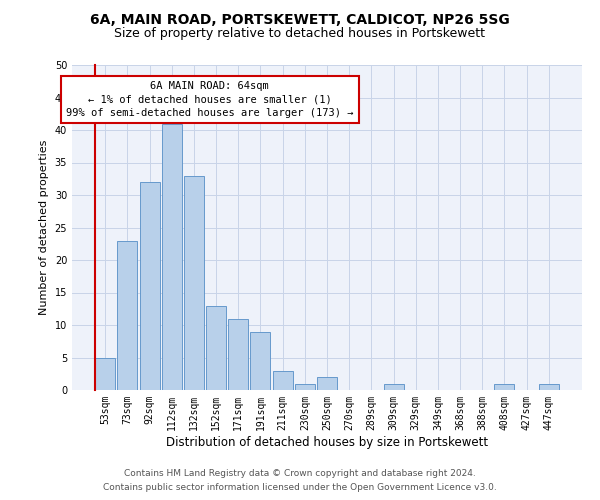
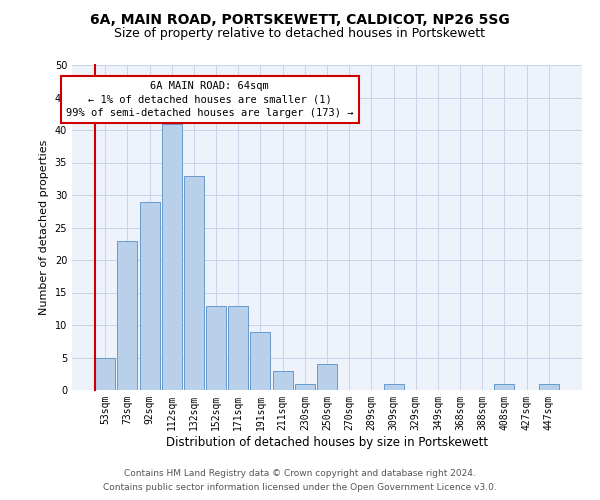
92sqm: 32 -> 29
171sqm: 11 -> 13
250sqm: 2 -> 4
